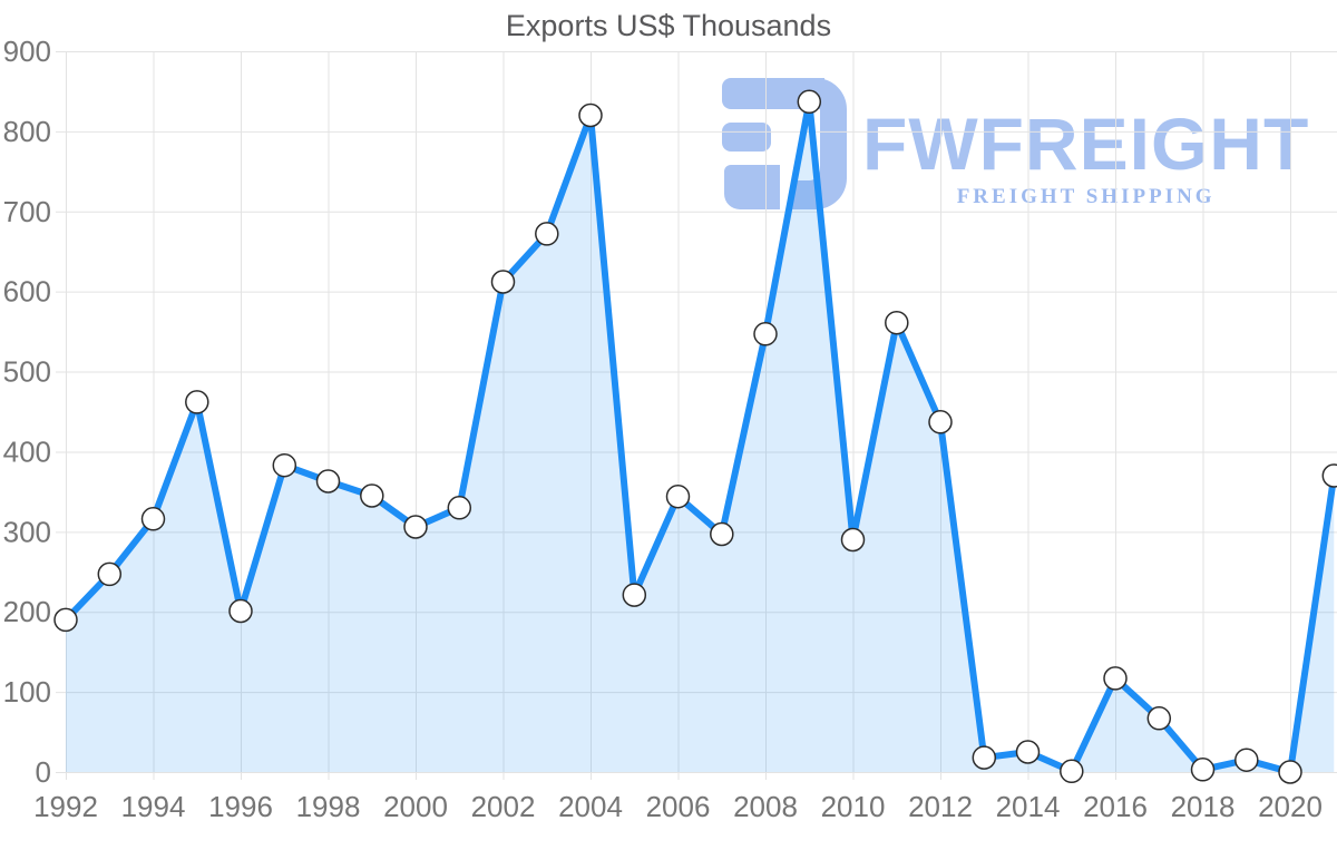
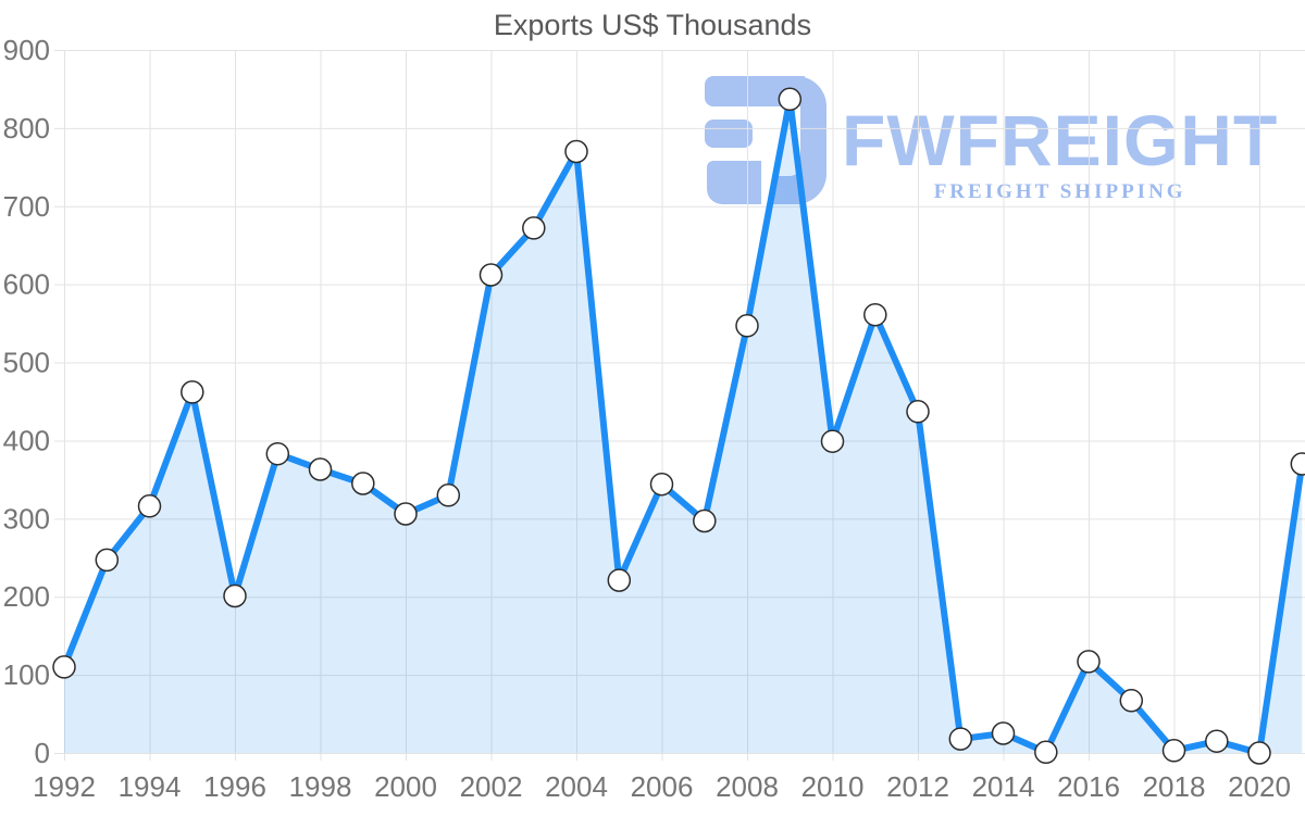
1992: 190 -> 110
2004: 820 -> 770
2010: 290 -> 400
